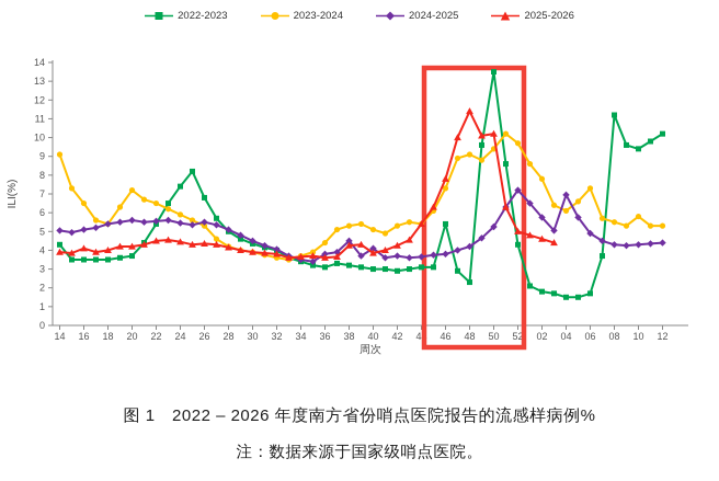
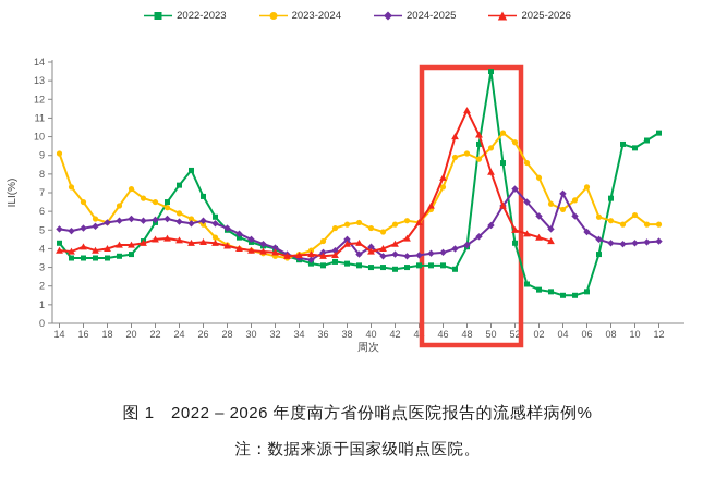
2022-2023/46: 5.4 -> 3.1
2022-2023/48: 2.3 -> 4.1
2025-2026/50: 10.2 -> 8.1
2022-2023/08: 11.2 -> 6.7
